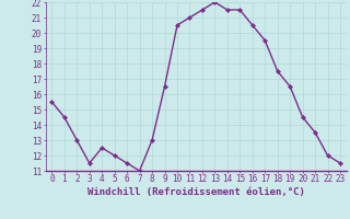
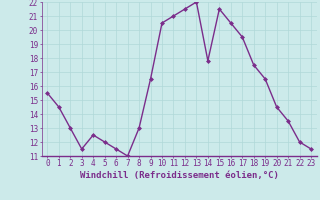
14: 21.5 -> 17.8
